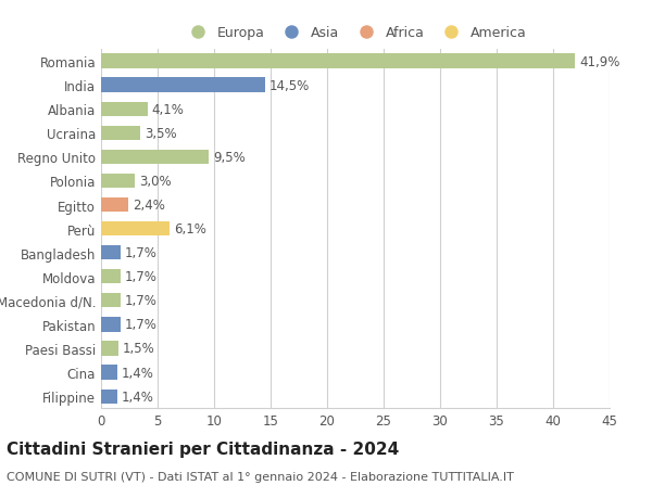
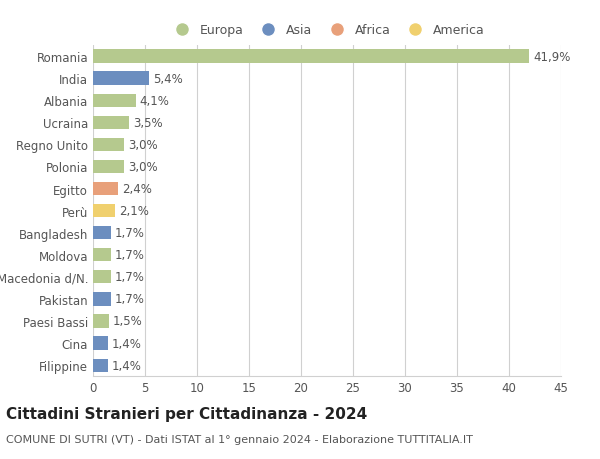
India: 14,5% -> 5,4%
Regno Unito: 9,5% -> 3,0%
Perù: 6,1% -> 2,1%
